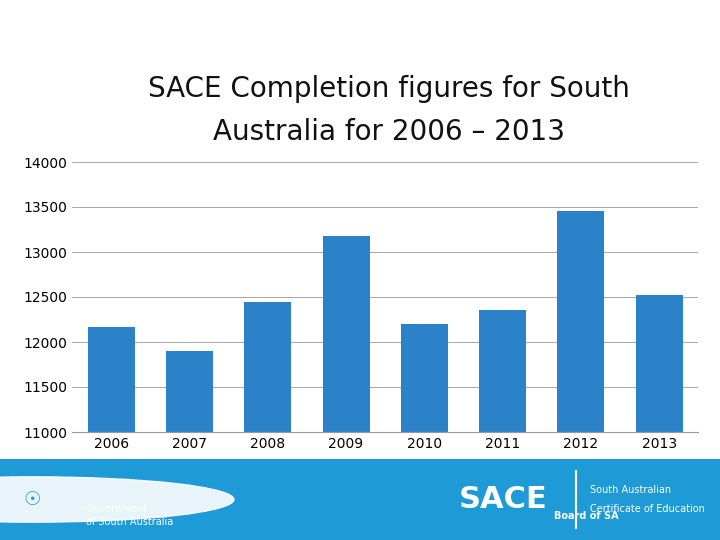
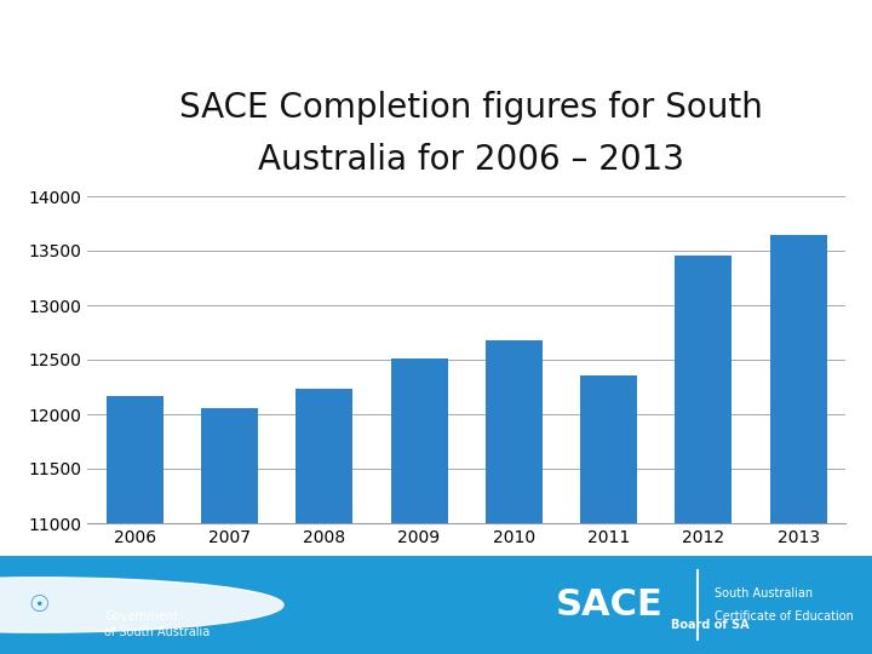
2007: 11900 -> 12060
2008: 12440 -> 12230
2009: 13180 -> 12510
2010: 12200 -> 12680
2013: 12520 -> 13640
